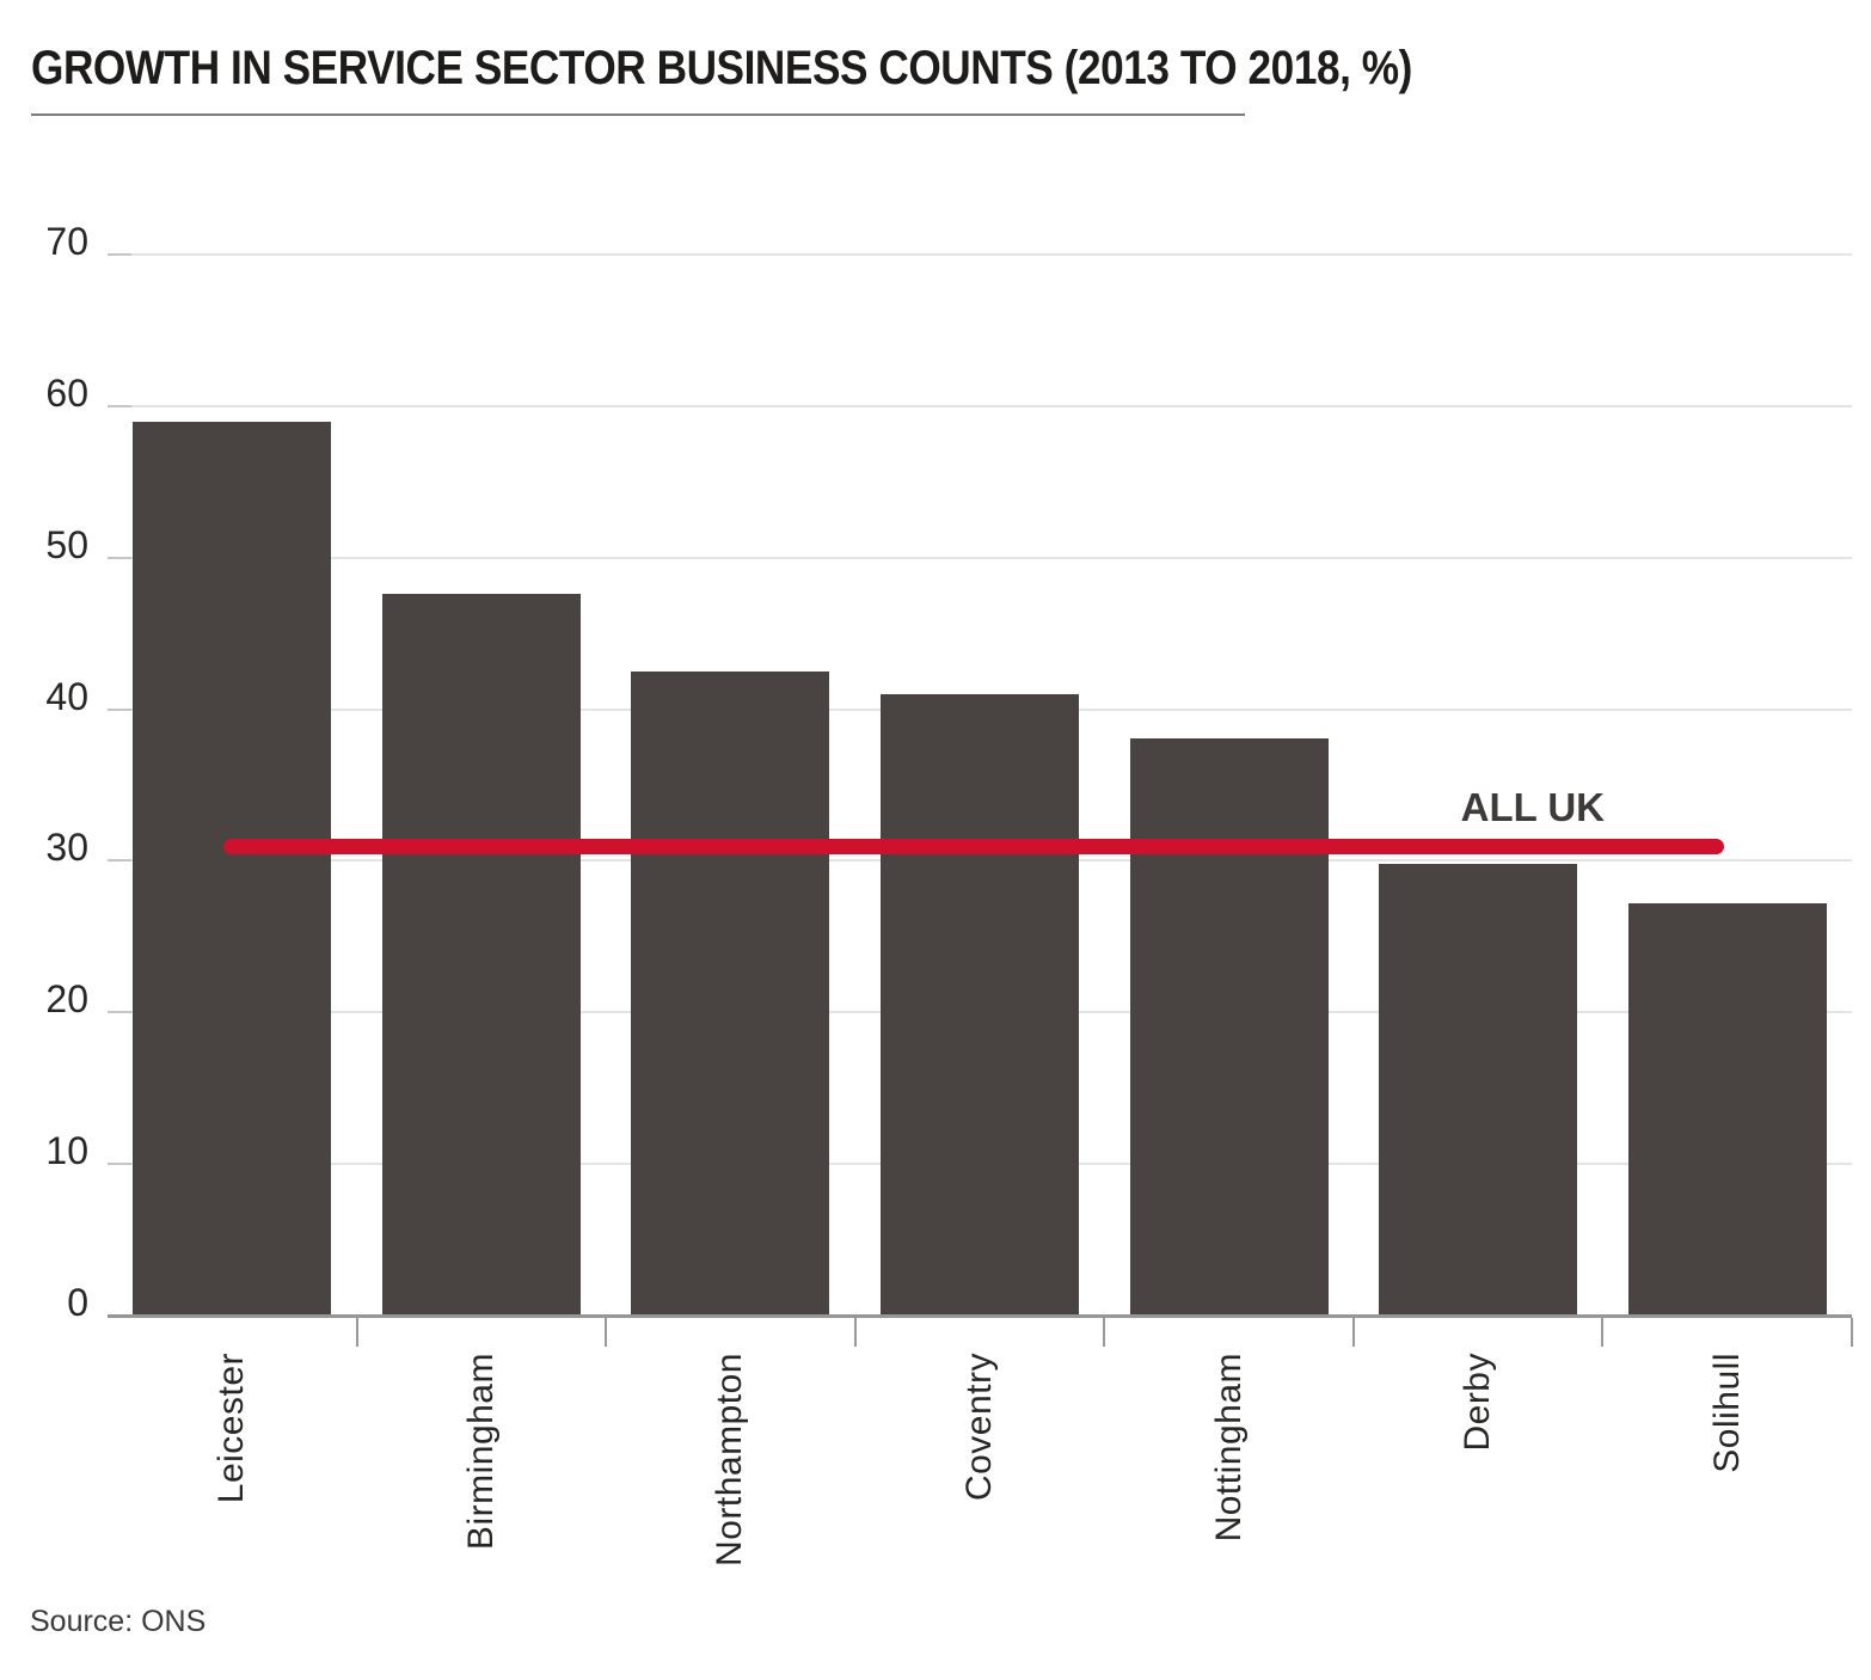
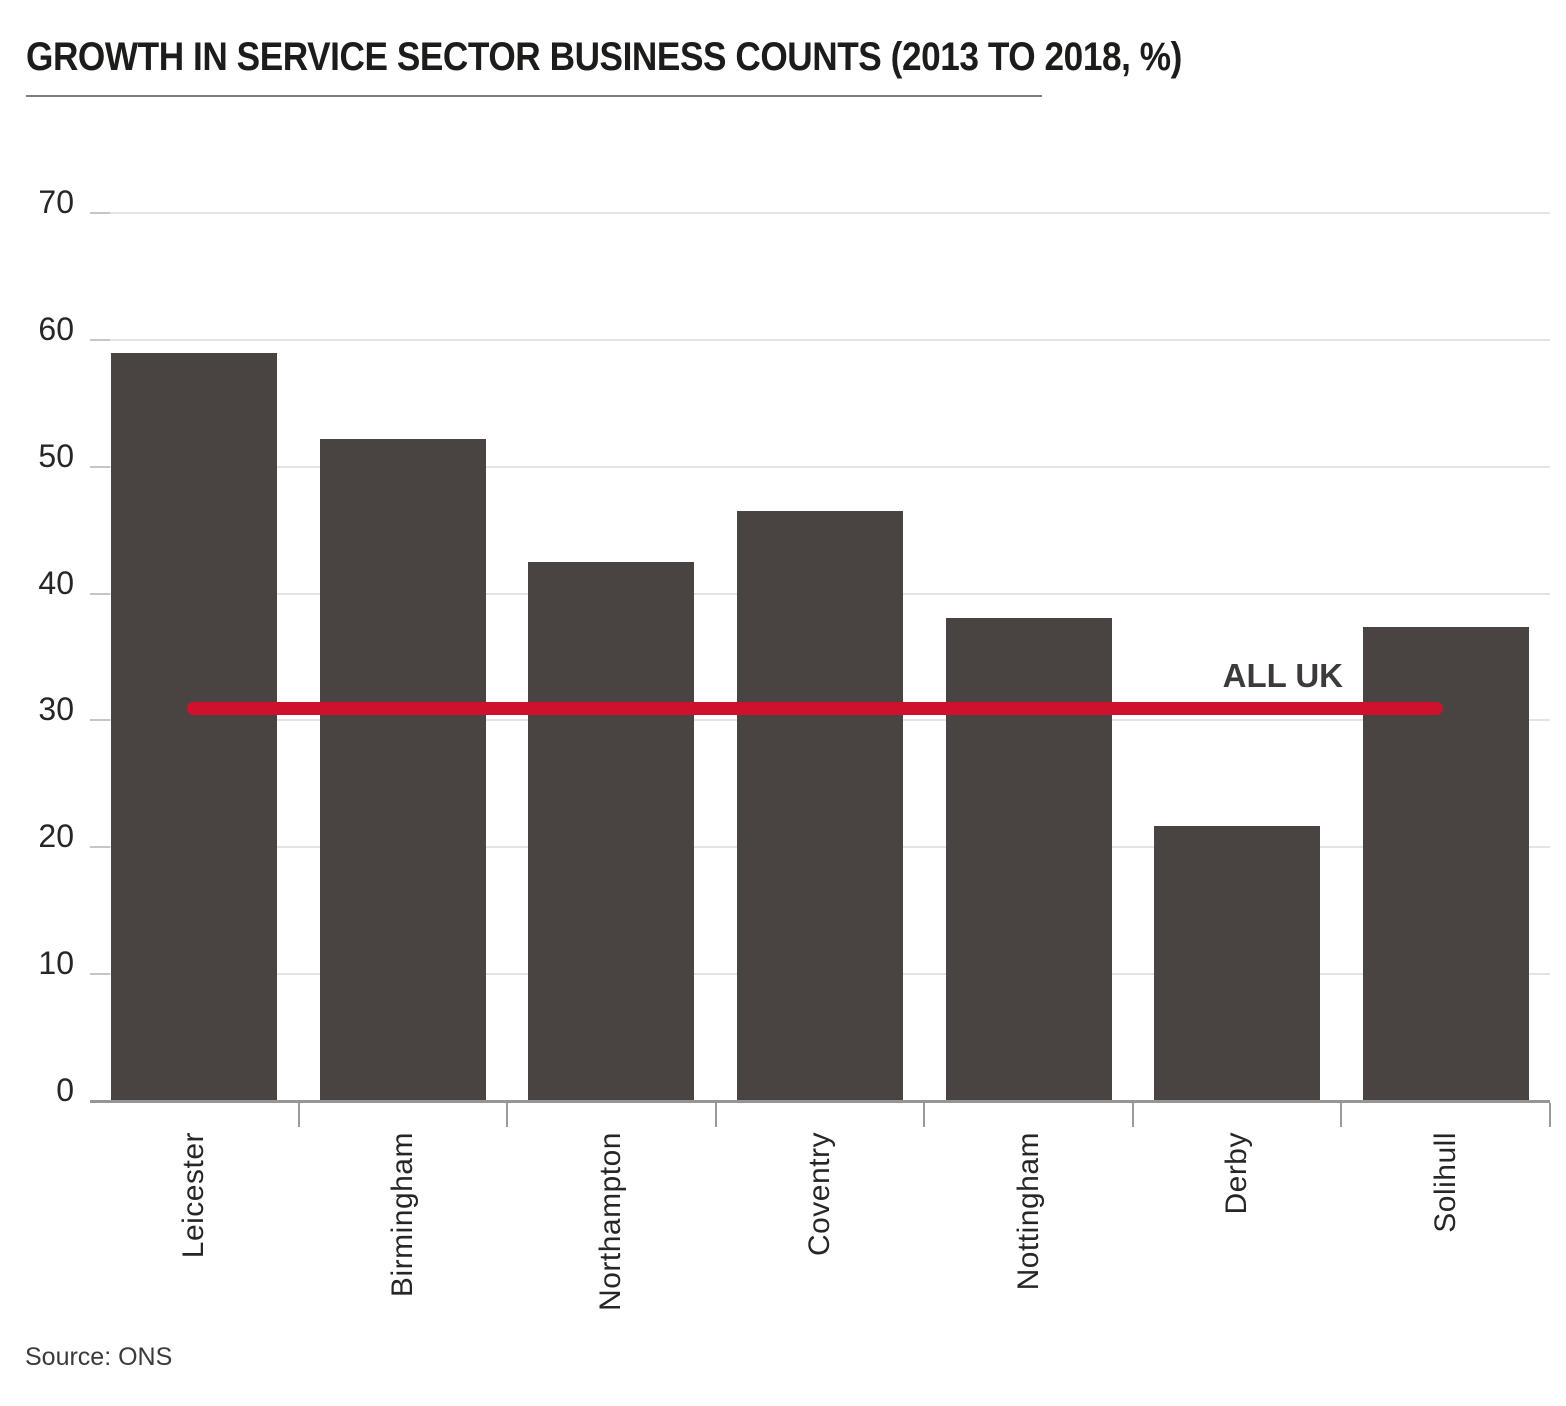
Birmingham: 47.6 -> 52.2
Coventry: 41.0 -> 46.5
Derby: 29.8 -> 21.7
Solihull: 27.2 -> 37.4
